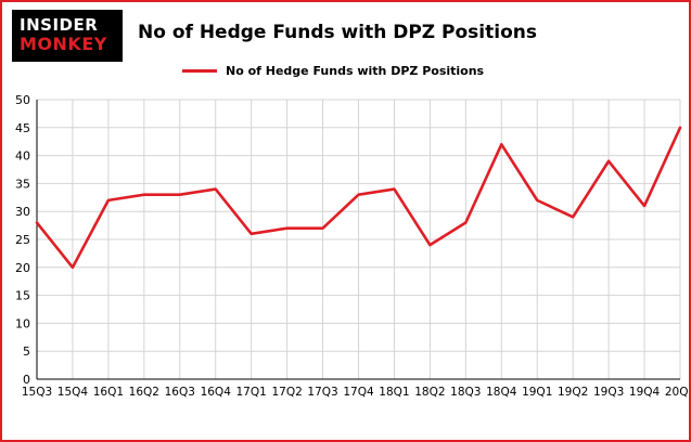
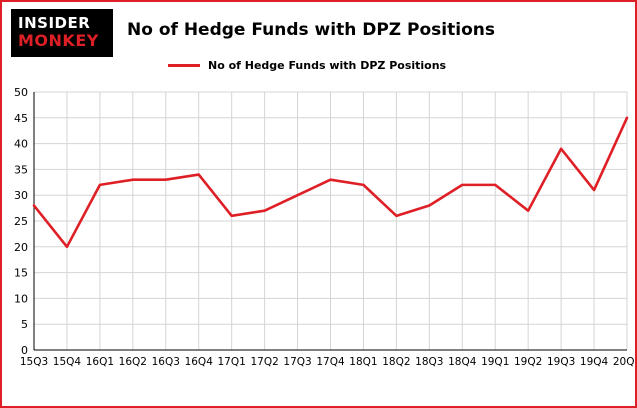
17Q3: 27 -> 30
18Q1: 34 -> 32
18Q2: 24 -> 26
18Q4: 42 -> 32
19Q2: 29 -> 27
